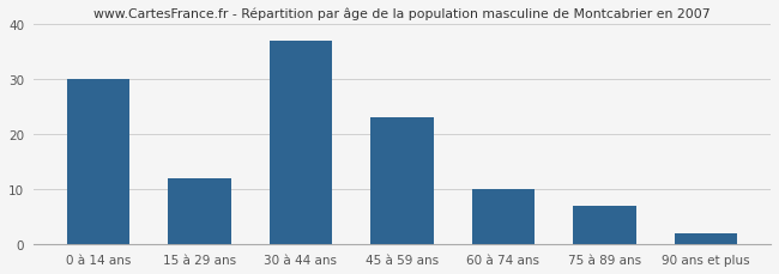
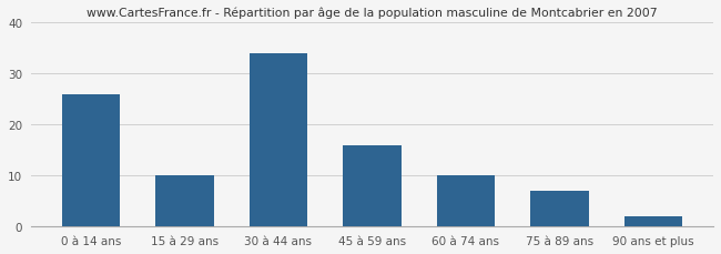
0 à 14 ans: 30 -> 26
15 à 29 ans: 12 -> 10
30 à 44 ans: 37 -> 34
45 à 59 ans: 23 -> 16
